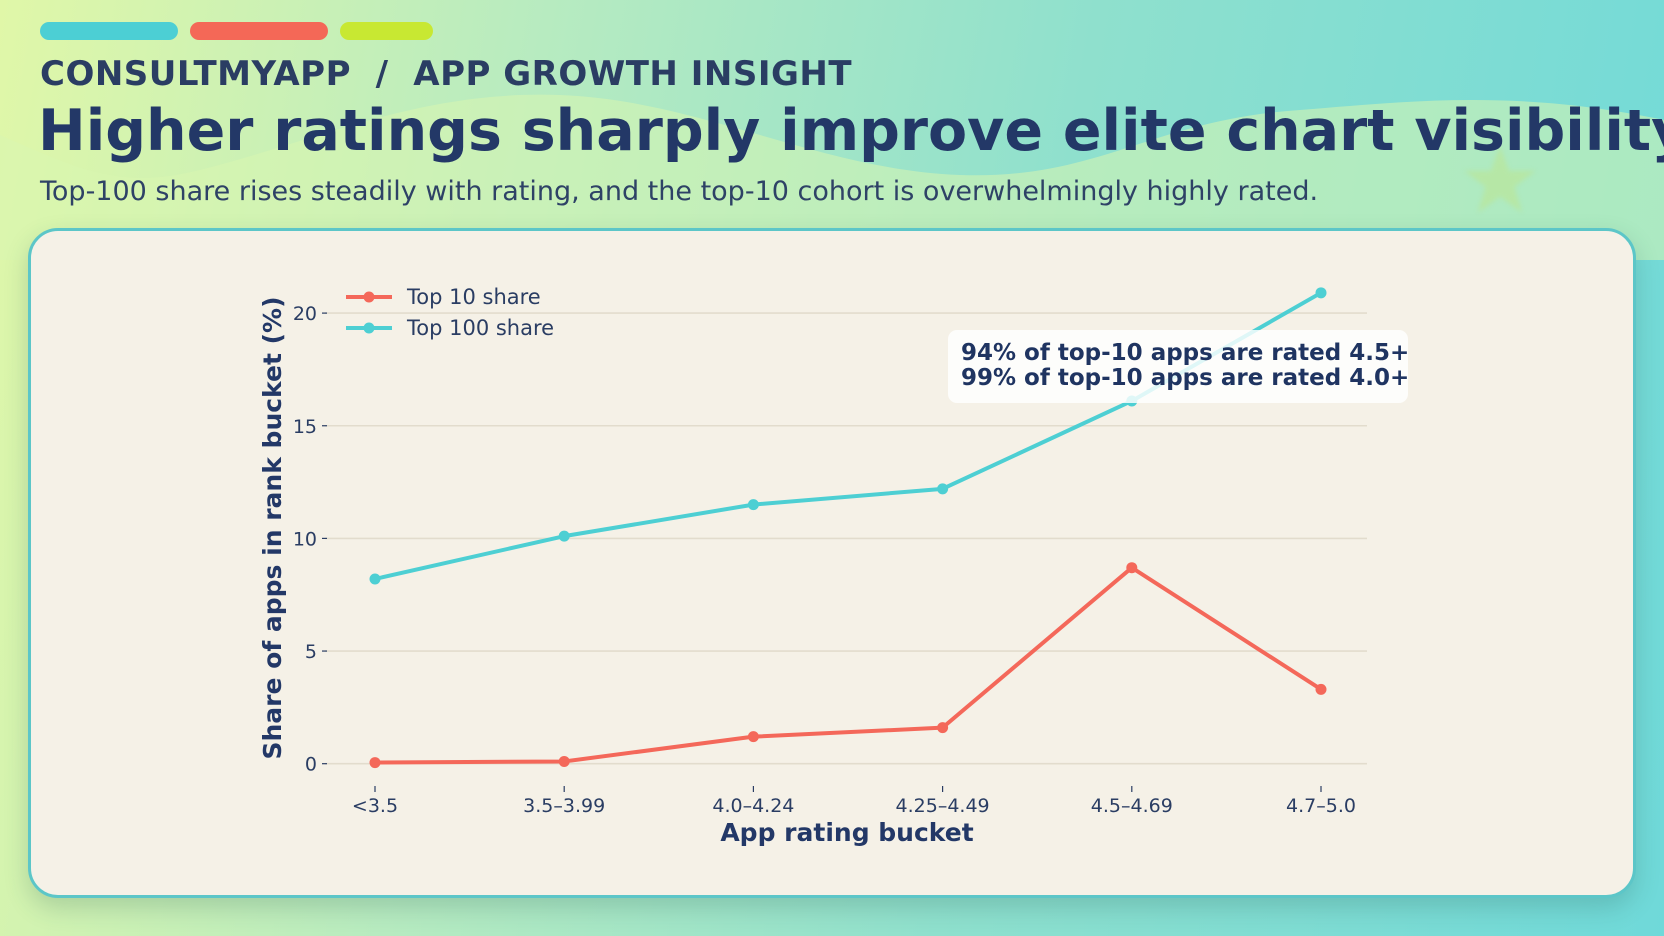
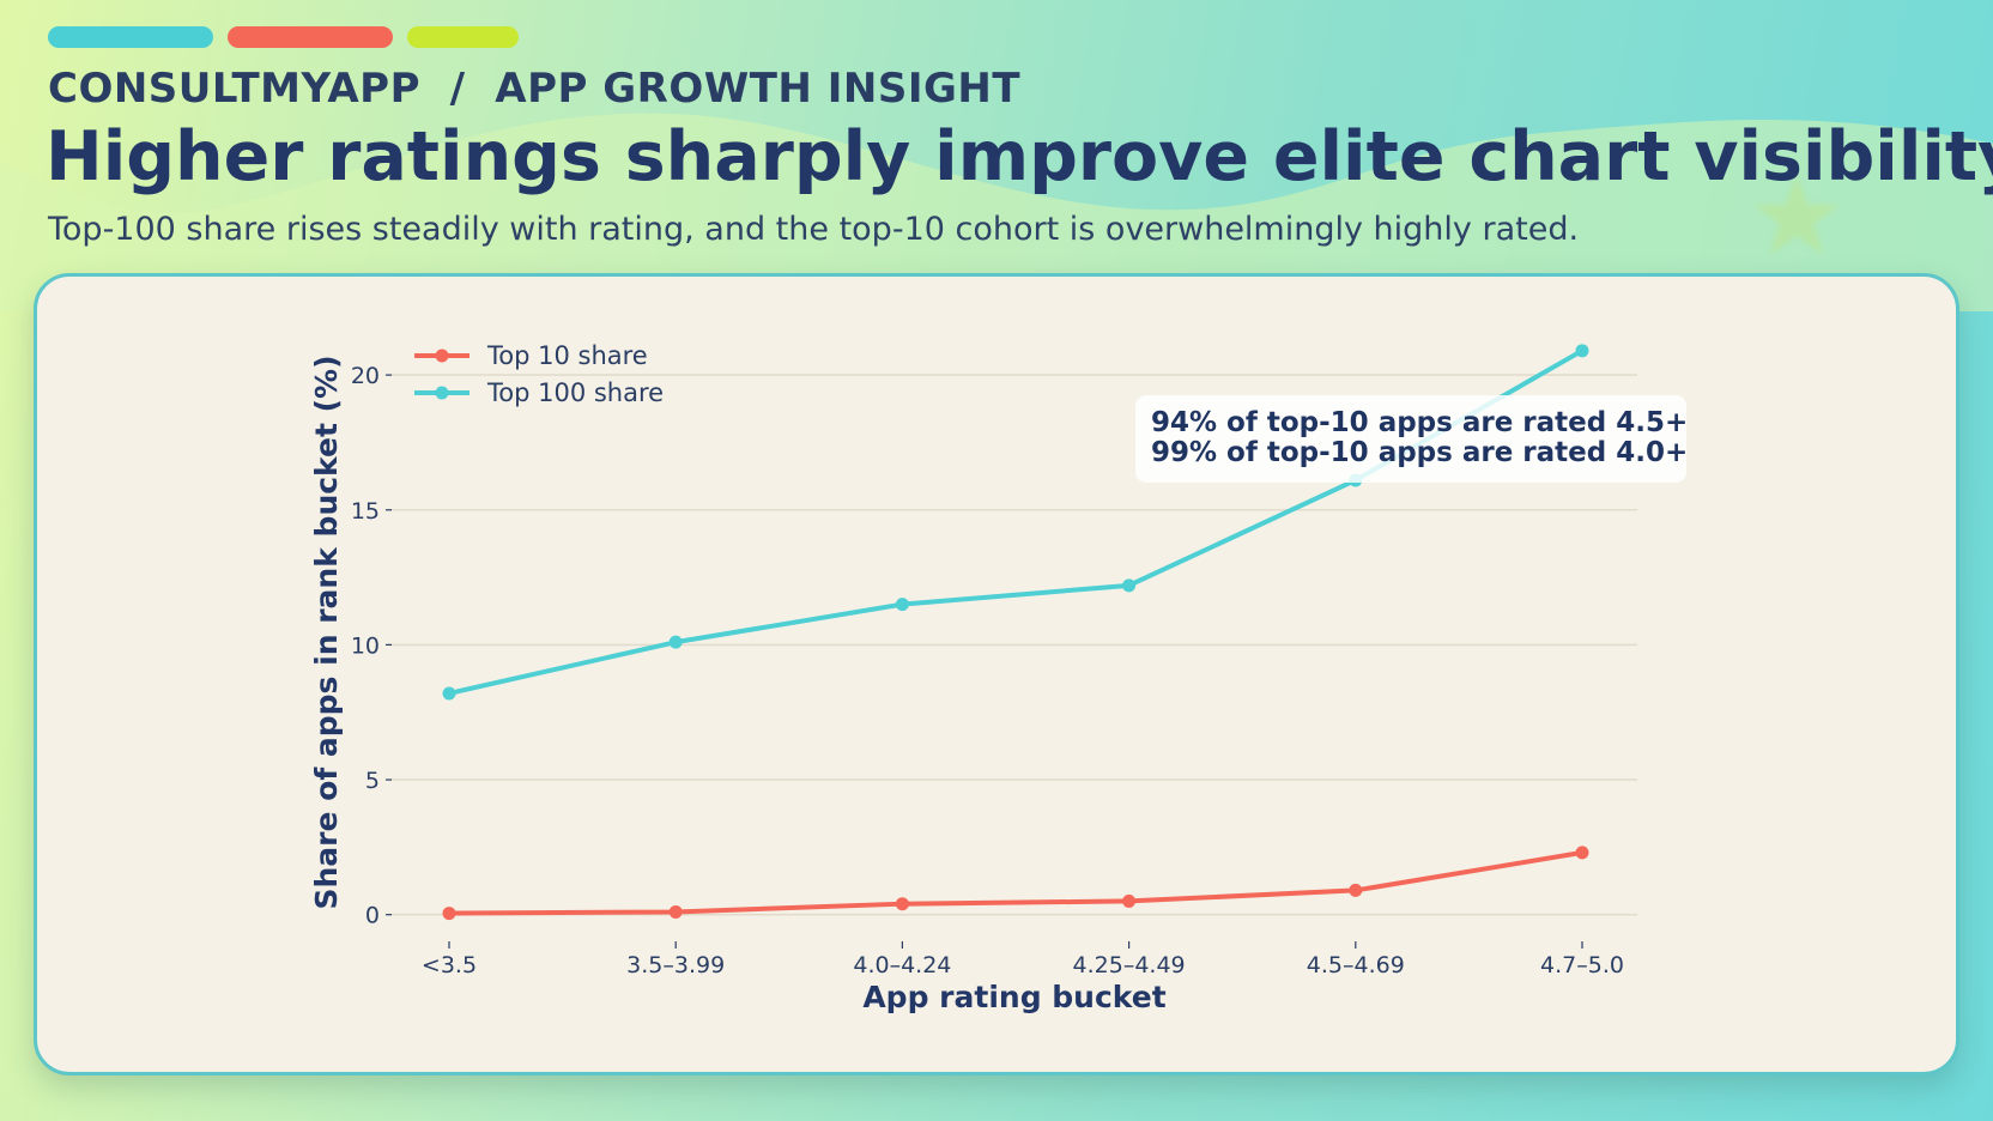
Top 10 share/4.0–4.24: 1.2 -> 0.4
Top 10 share/4.25–4.49: 1.6 -> 0.5
Top 10 share/4.5–4.69: 8.7 -> 0.9
Top 10 share/4.7–5.0: 3.3 -> 2.3
